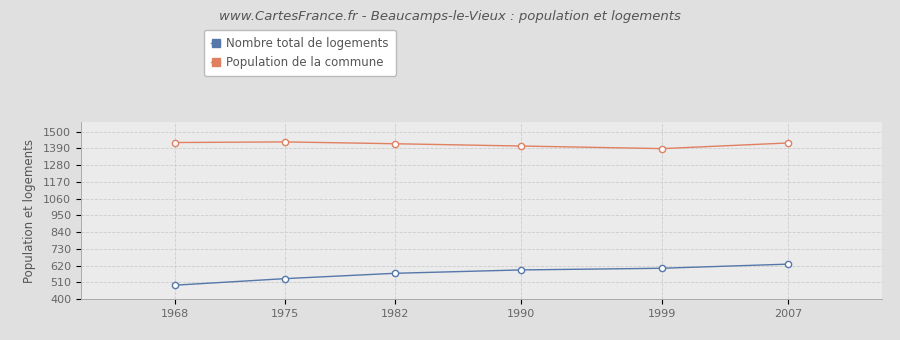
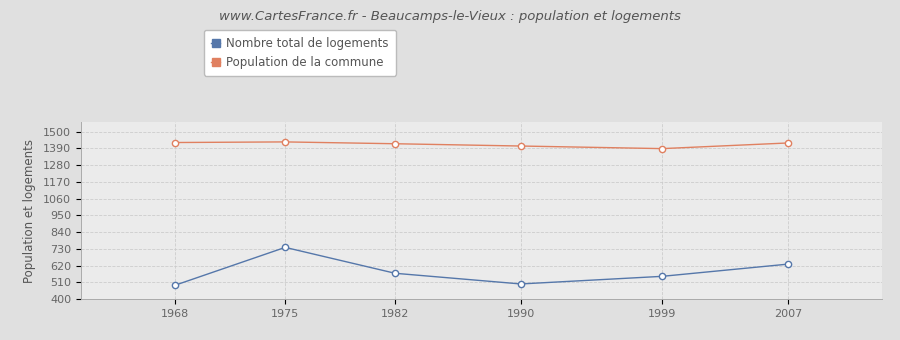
Nombre total de logements/1975: 540 -> 740
Nombre total de logements/1990: 590 -> 500
Nombre total de logements/1999: 600 -> 550
